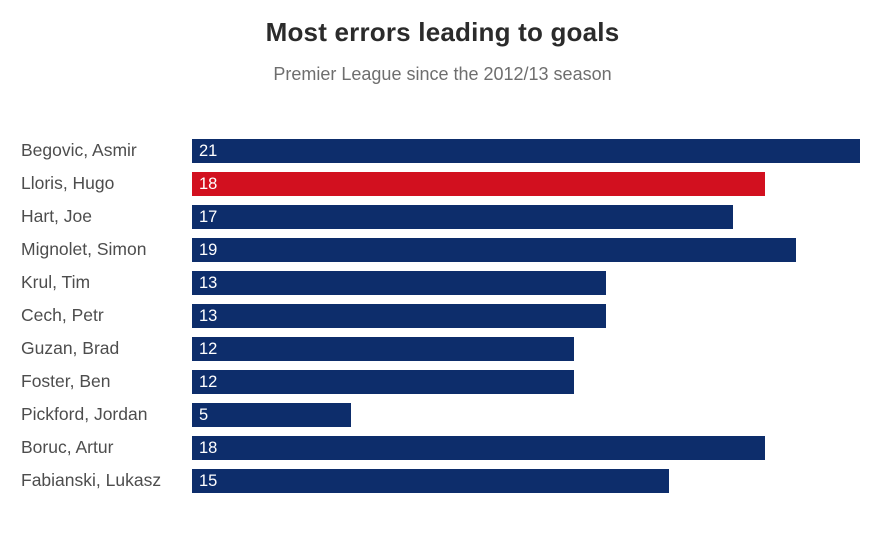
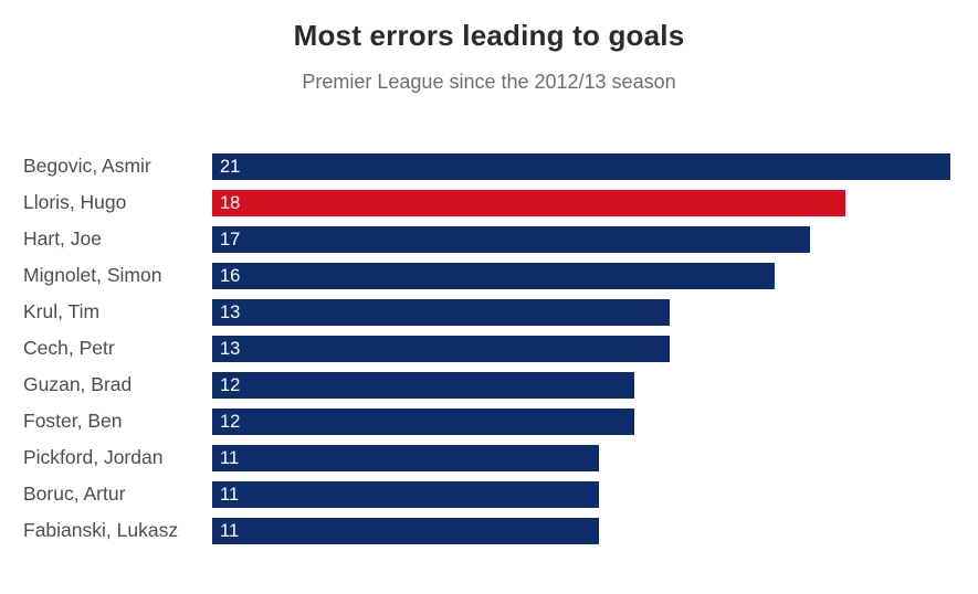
Mignolet, Simon: 19 -> 16
Pickford, Jordan: 5 -> 11
Boruc, Artur: 18 -> 11
Fabianski, Lukasz: 15 -> 11
